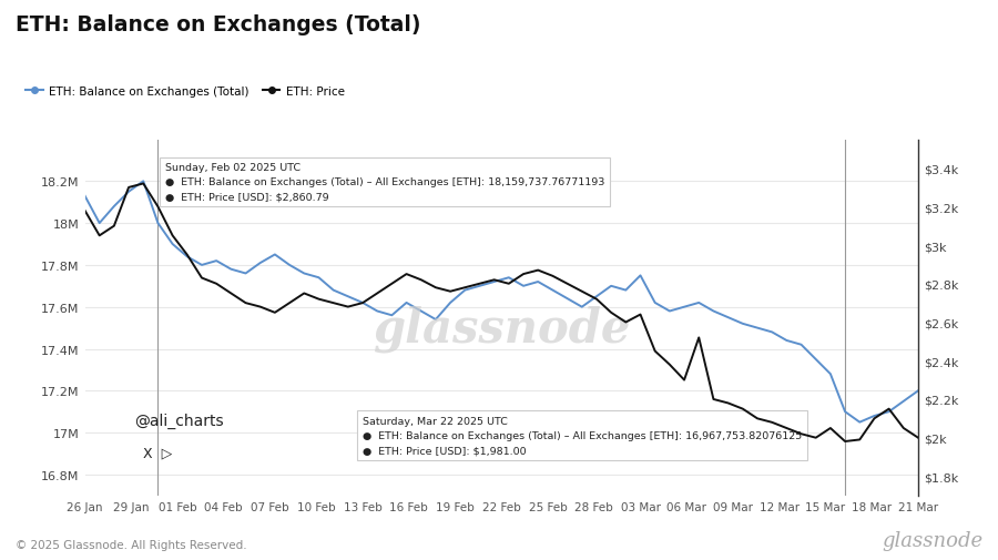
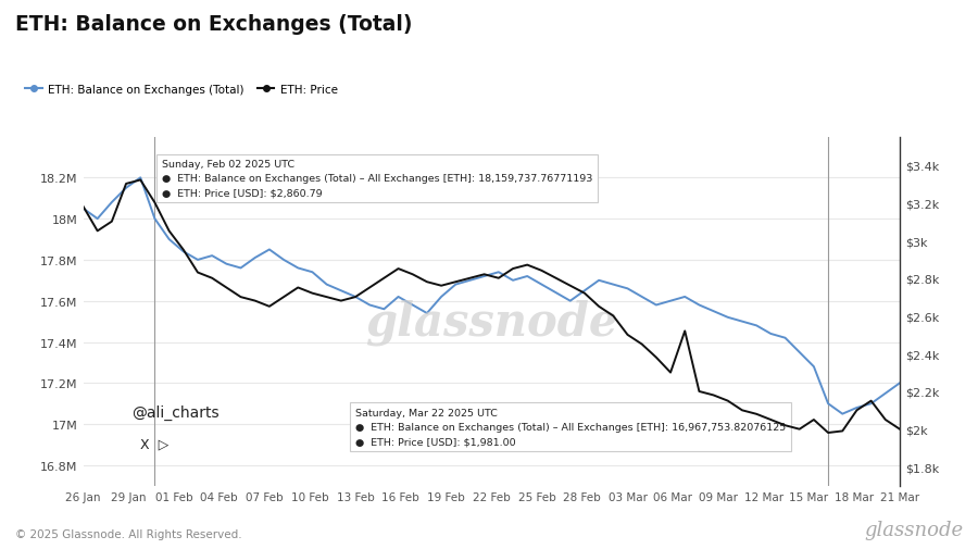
ETH: Balance on Exchanges (Total)/26 Jan: 18.13M -> 18.05M
ETH: Balance on Exchanges (Total)/03 Mar: 17.75M -> 17.66M
ETH: Price/03 Mar: $2.64k -> $2.50k
